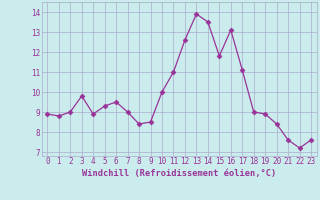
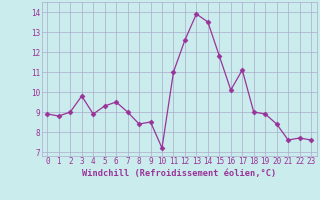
10: 10.0 -> 7.2
16: 13.1 -> 10.1
22: 7.2 -> 7.7
